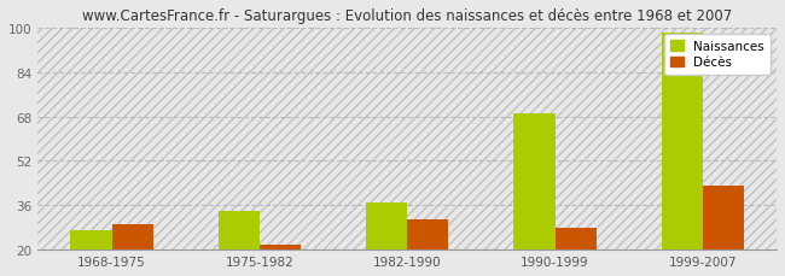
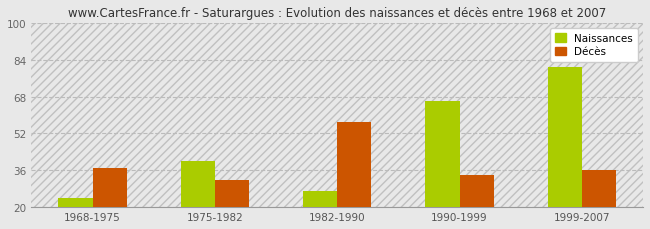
Naissances/1968-1975: 27 -> 24
Décès/1968-1975: 29 -> 37
Naissances/1975-1982: 34 -> 40
Décès/1975-1982: 22 -> 32
Naissances/1982-1990: 37 -> 27
Décès/1982-1990: 31 -> 57
Naissances/1990-1999: 69 -> 66
Décès/1990-1999: 28 -> 34
Naissances/1999-2007: 98 -> 81
Décès/1999-2007: 43 -> 36
